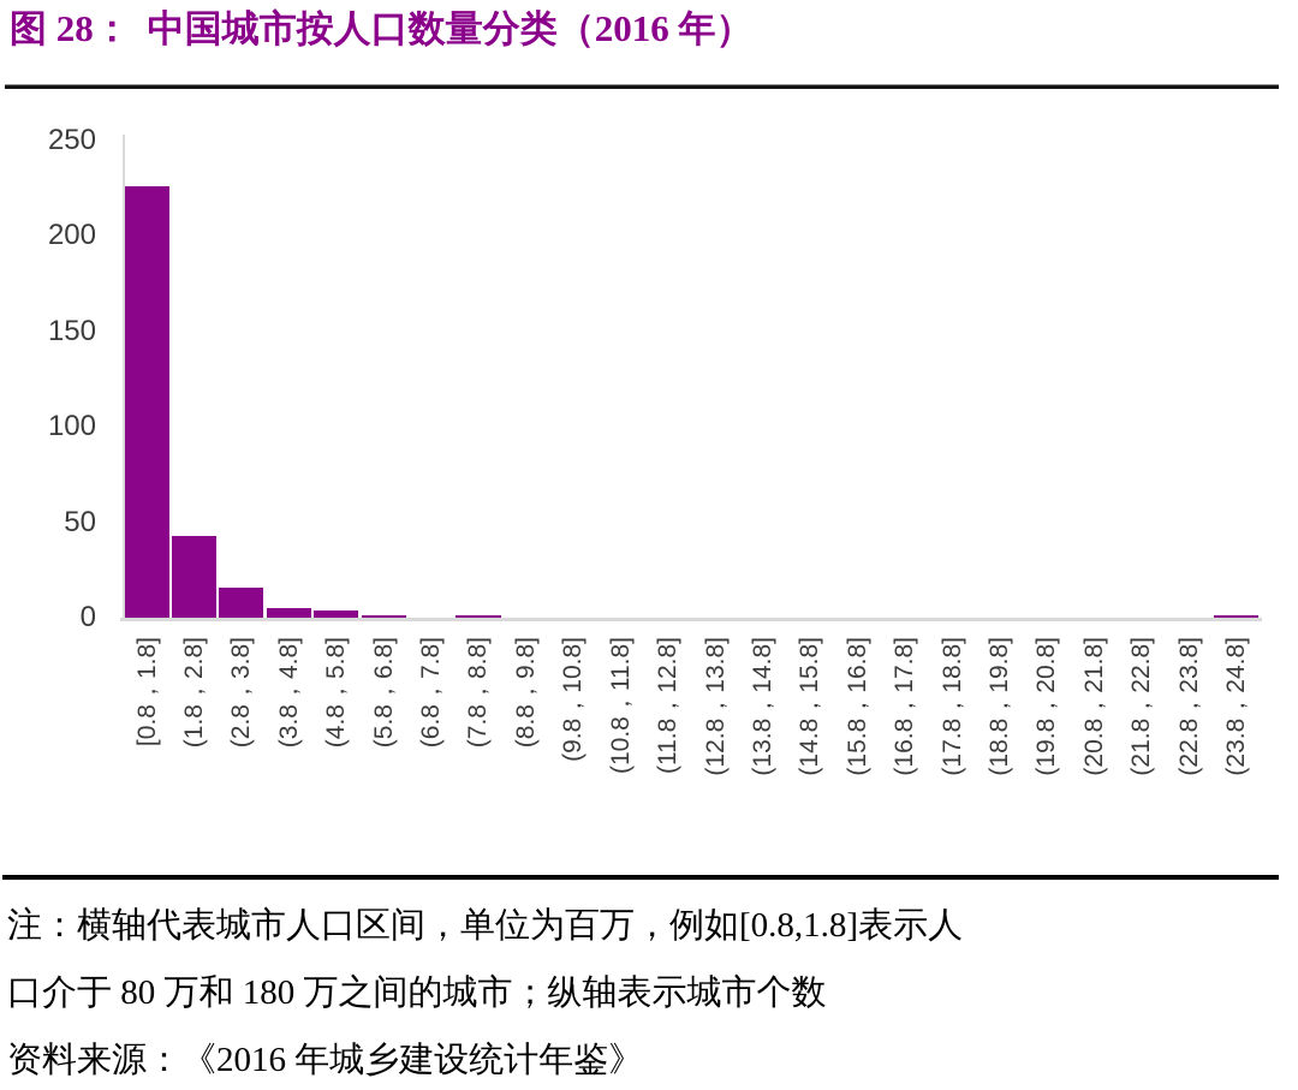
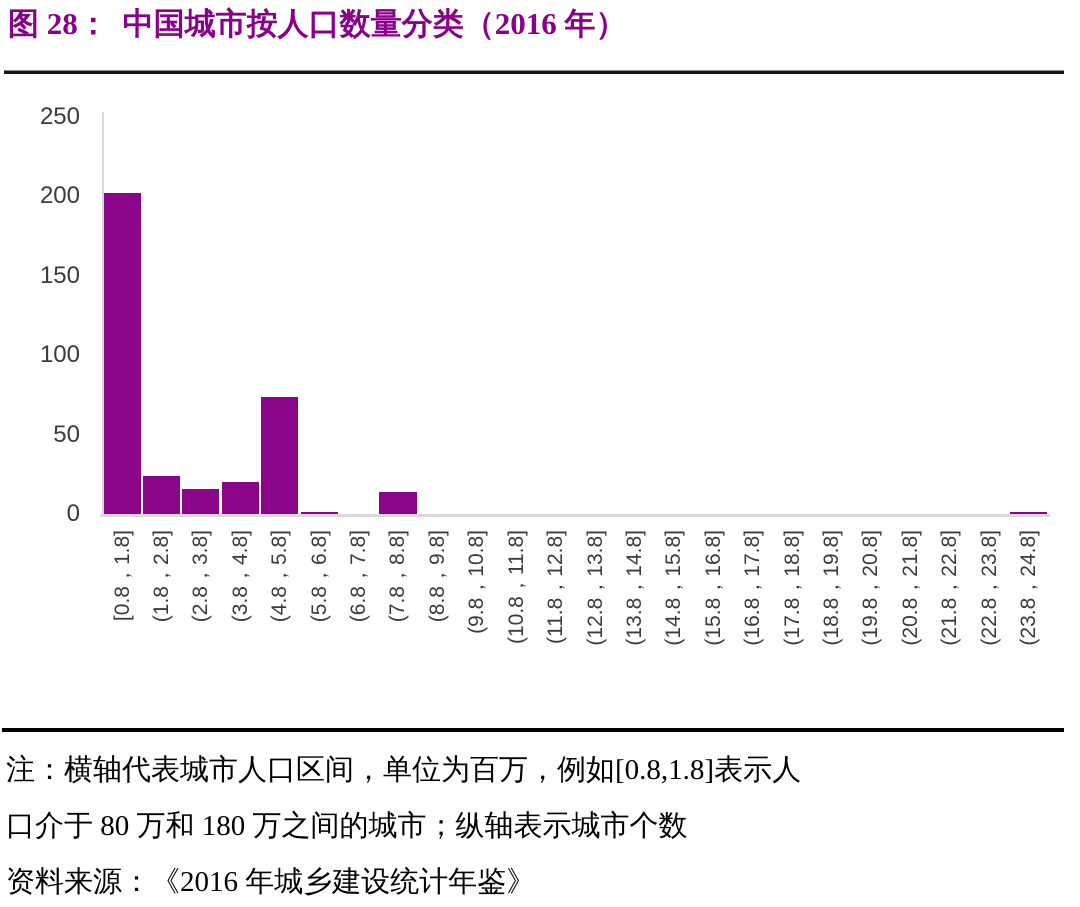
[0.8，1.8]: 226 -> 202
(1.8，2.8]: 43 -> 24
(3.8，4.8]: 5 -> 20
(4.8，5.8]: 4 -> 74
(7.8，8.8]: 1 -> 14
